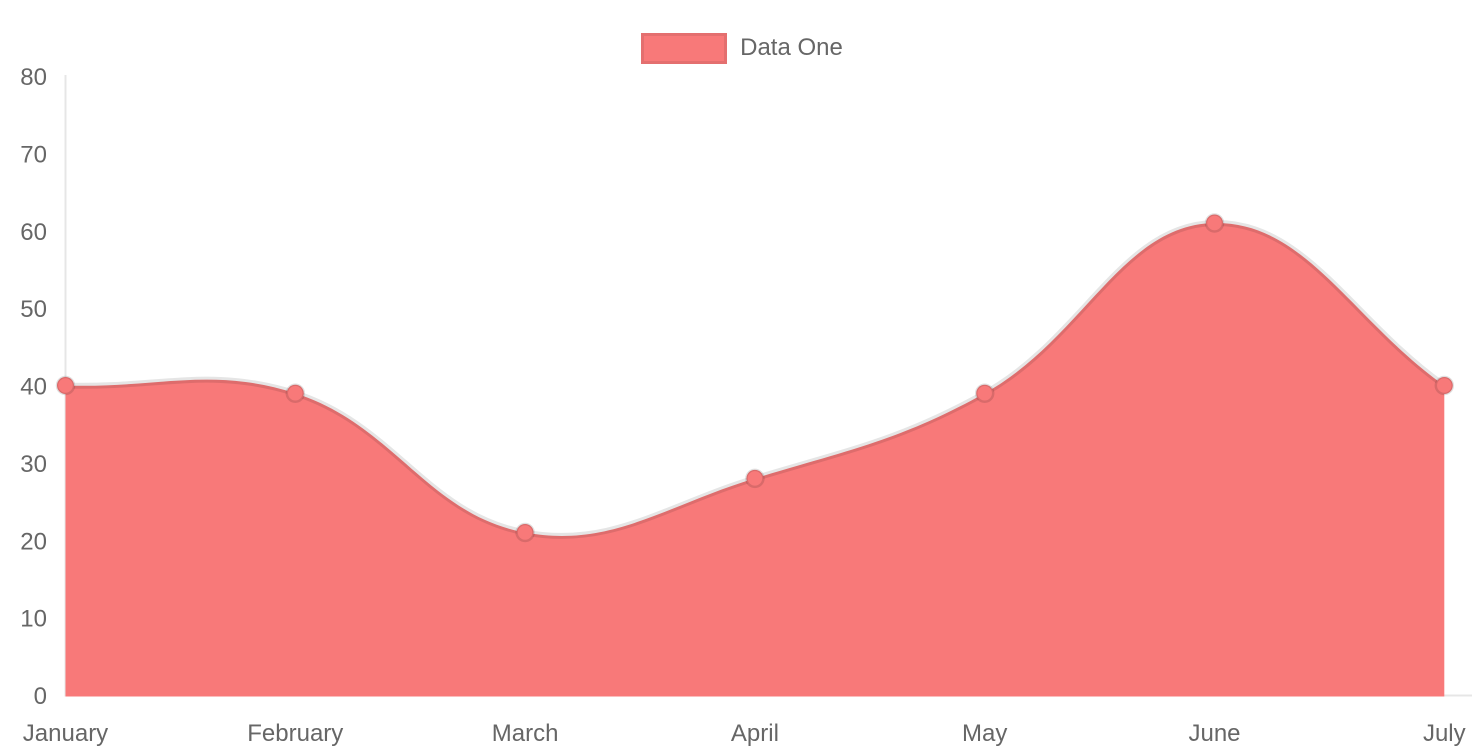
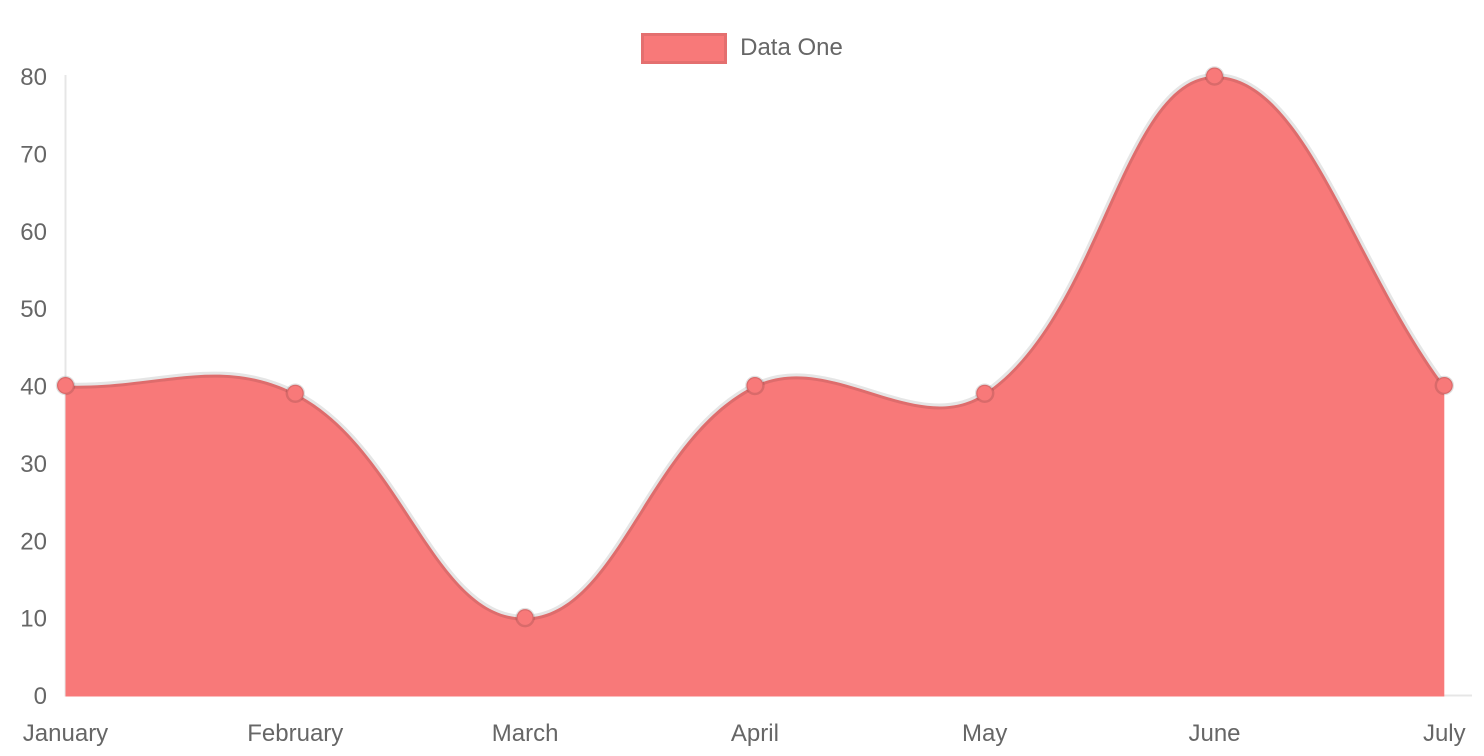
March: 21 -> 10
April: 28 -> 40
June: 61 -> 80
